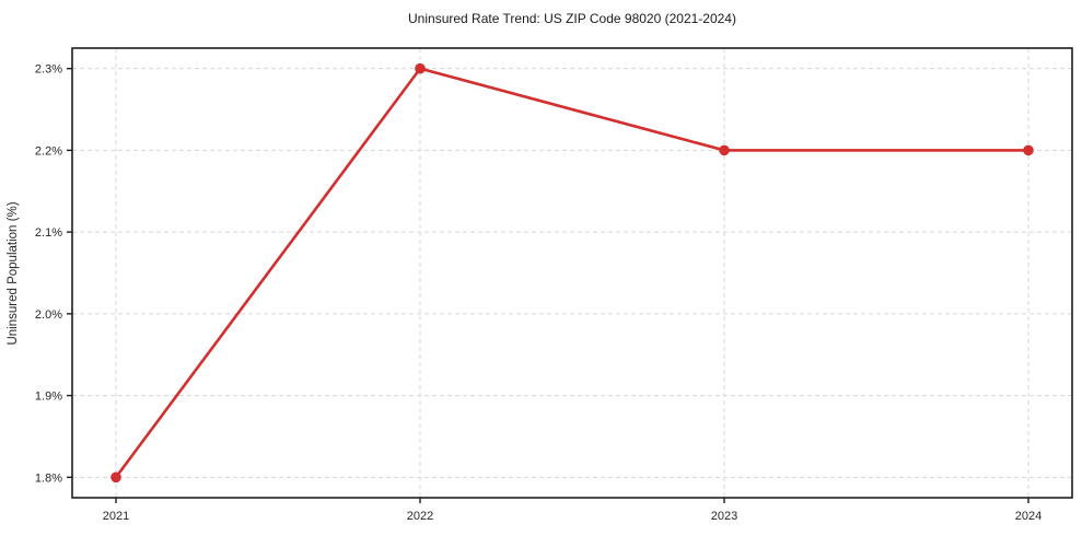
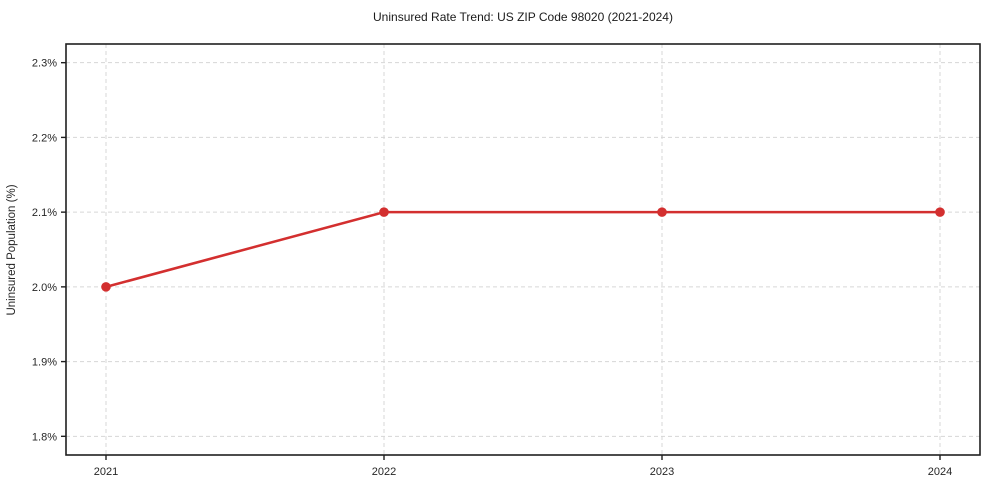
2021: 1.8% -> 2.0%
2022: 2.3% -> 2.1%
2023: 2.2% -> 2.1%
2024: 2.2% -> 2.1%
